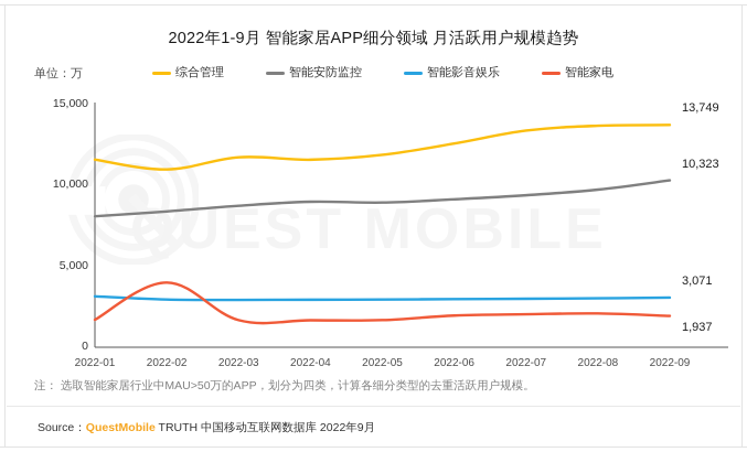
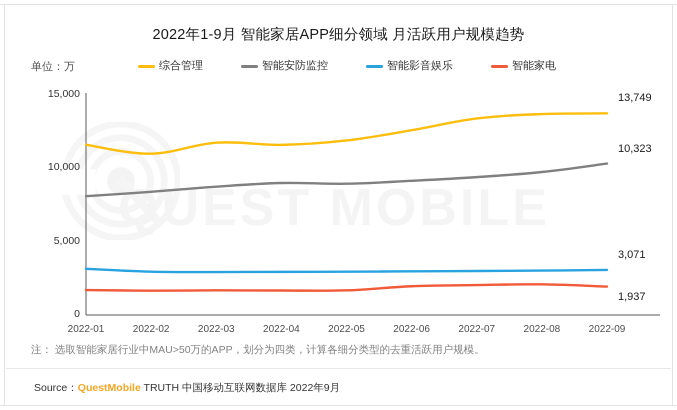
智能家电/2022-02: 4000 -> 1700
